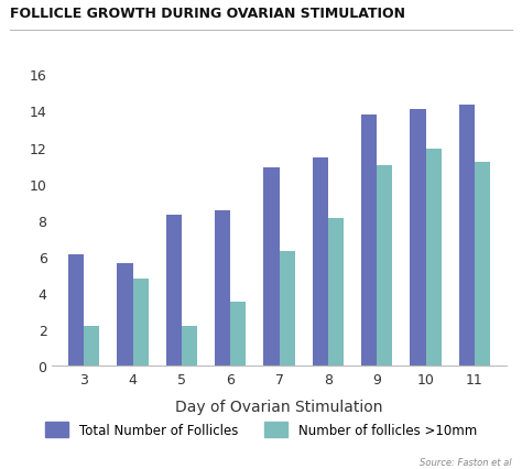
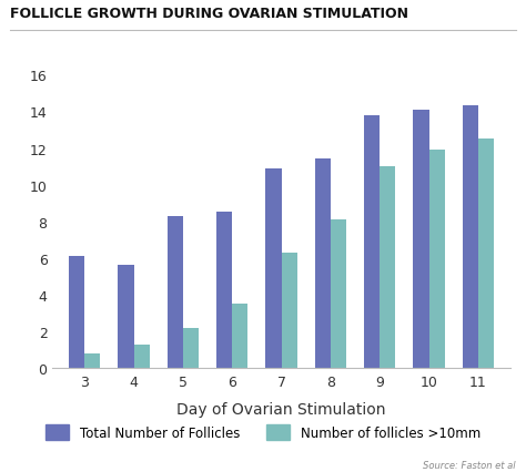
Number of follicles >10mm/3: 2.2 -> 0.8
Number of follicles >10mm/4: 4.8 -> 1.3
Number of follicles >10mm/11: 11.2 -> 12.5
